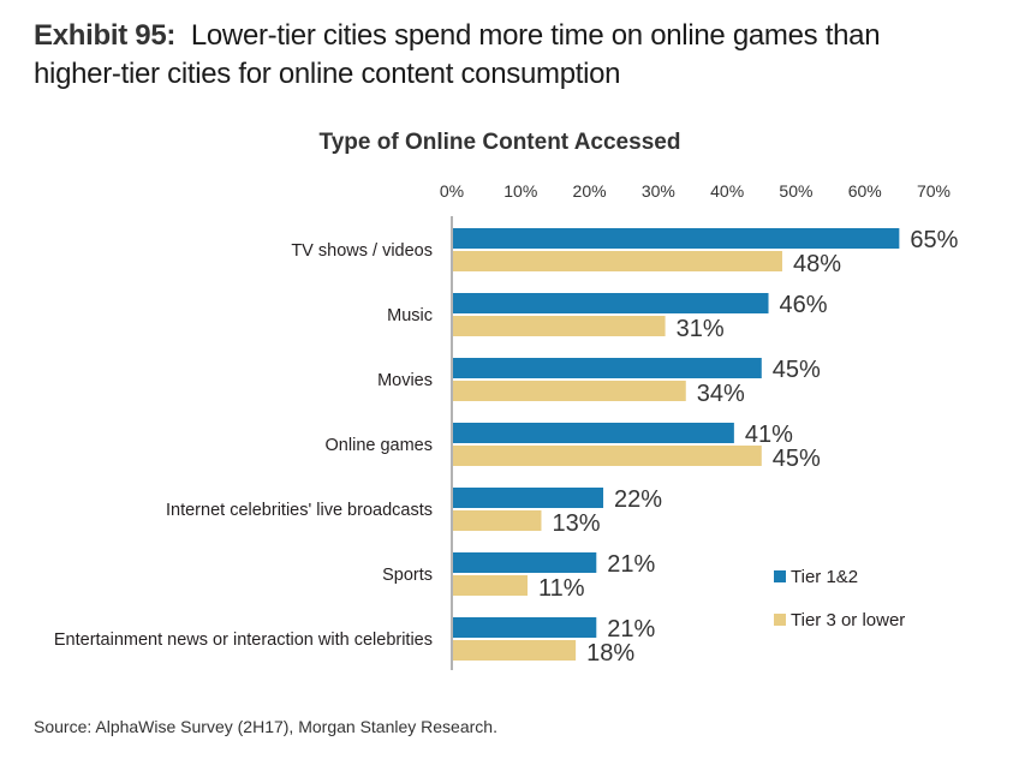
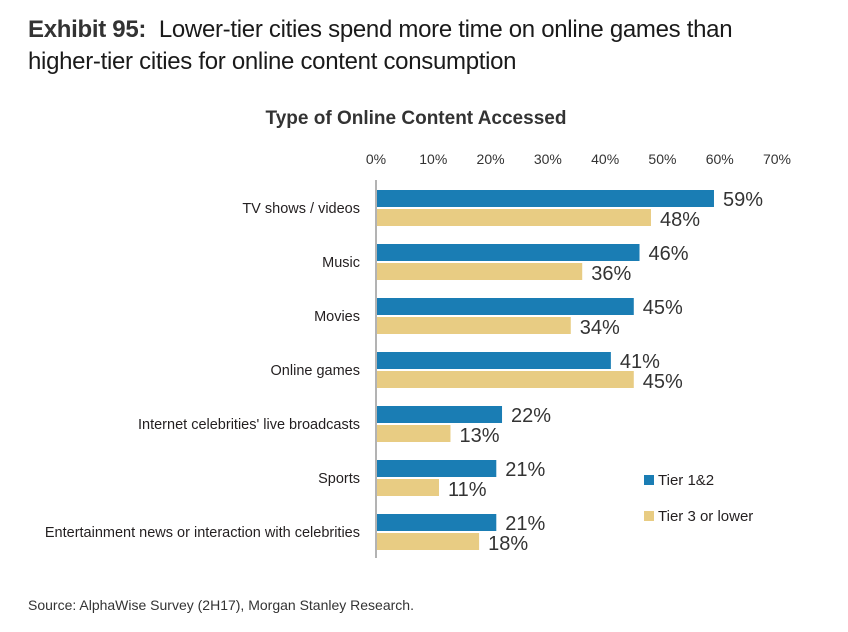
Tier 1&2/TV shows / videos: 65% -> 59%
Tier 3 or lower/Music: 31% -> 36%
